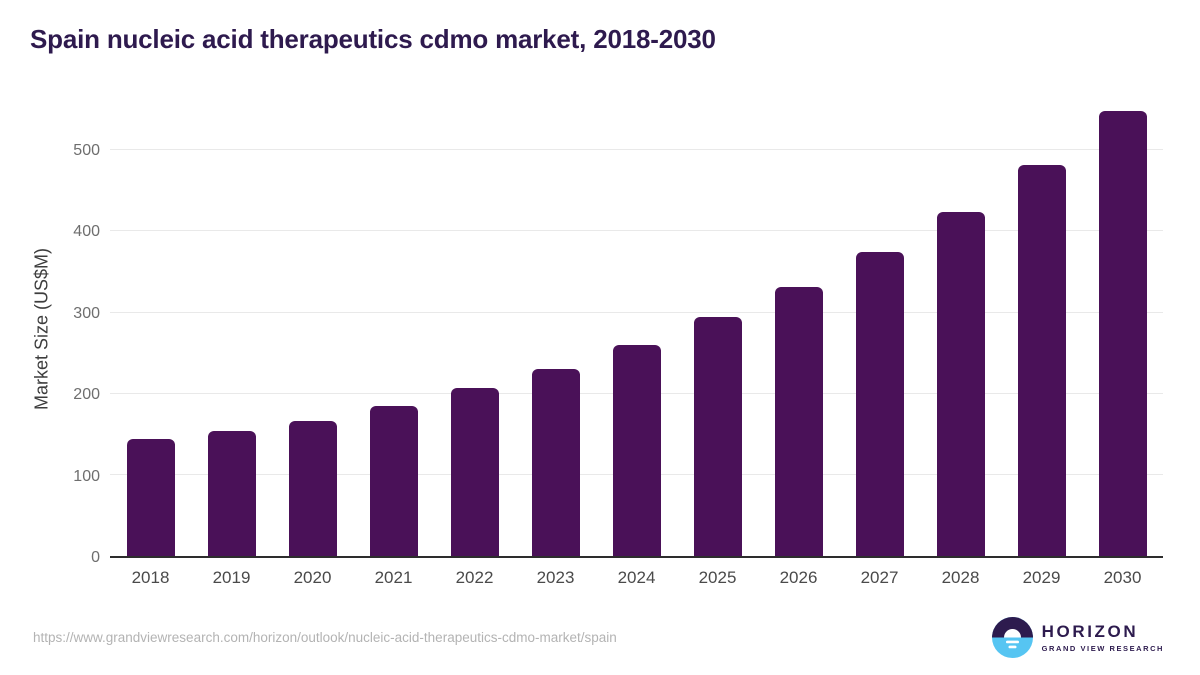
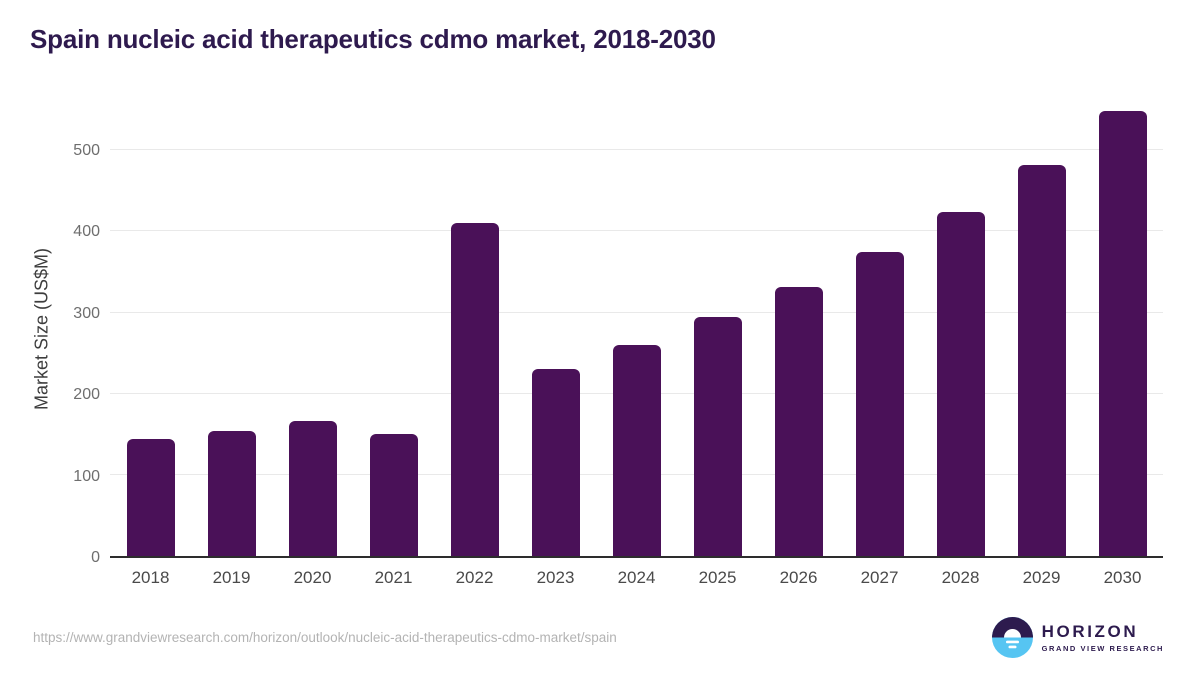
2021: 180 -> 150
2022: 210 -> 410
